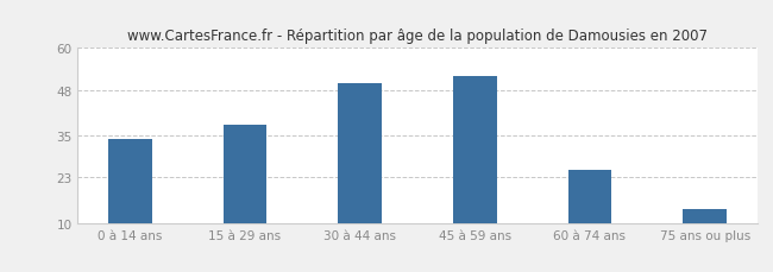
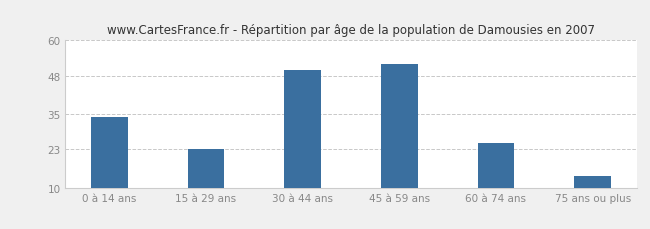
15 à 29 ans: 38 -> 23
